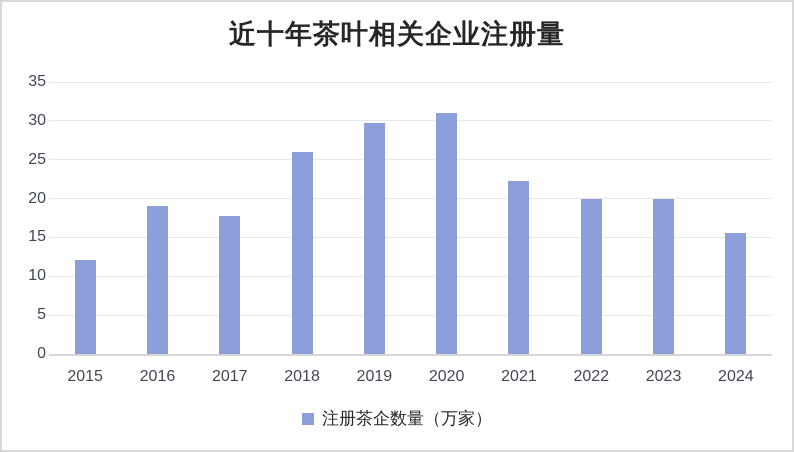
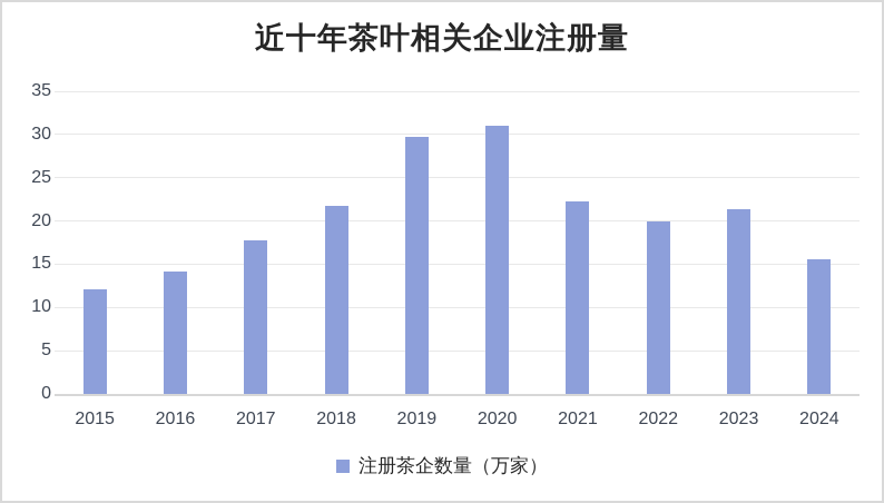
2016: 19 -> 14
2018: 26 -> 22
2023: 20 -> 21
